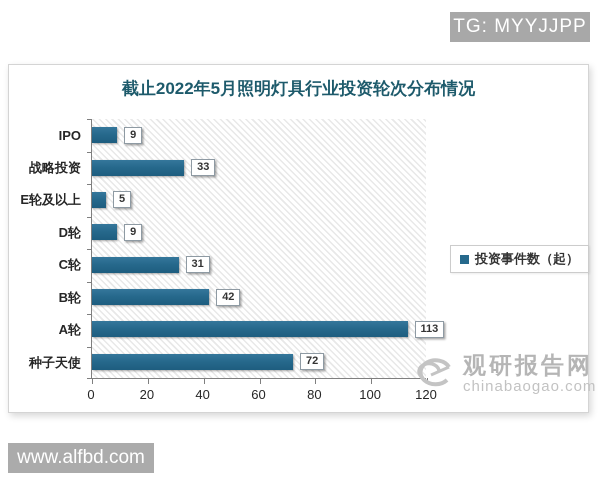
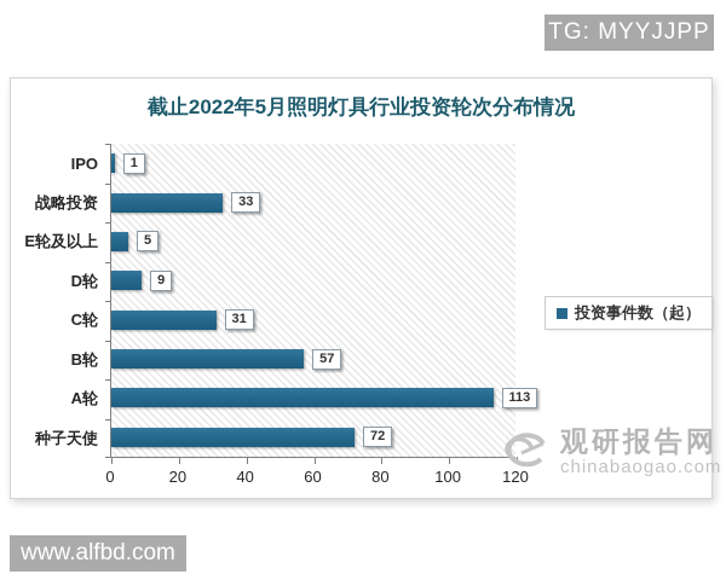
IPO: 9 -> 1
B轮: 42 -> 57
